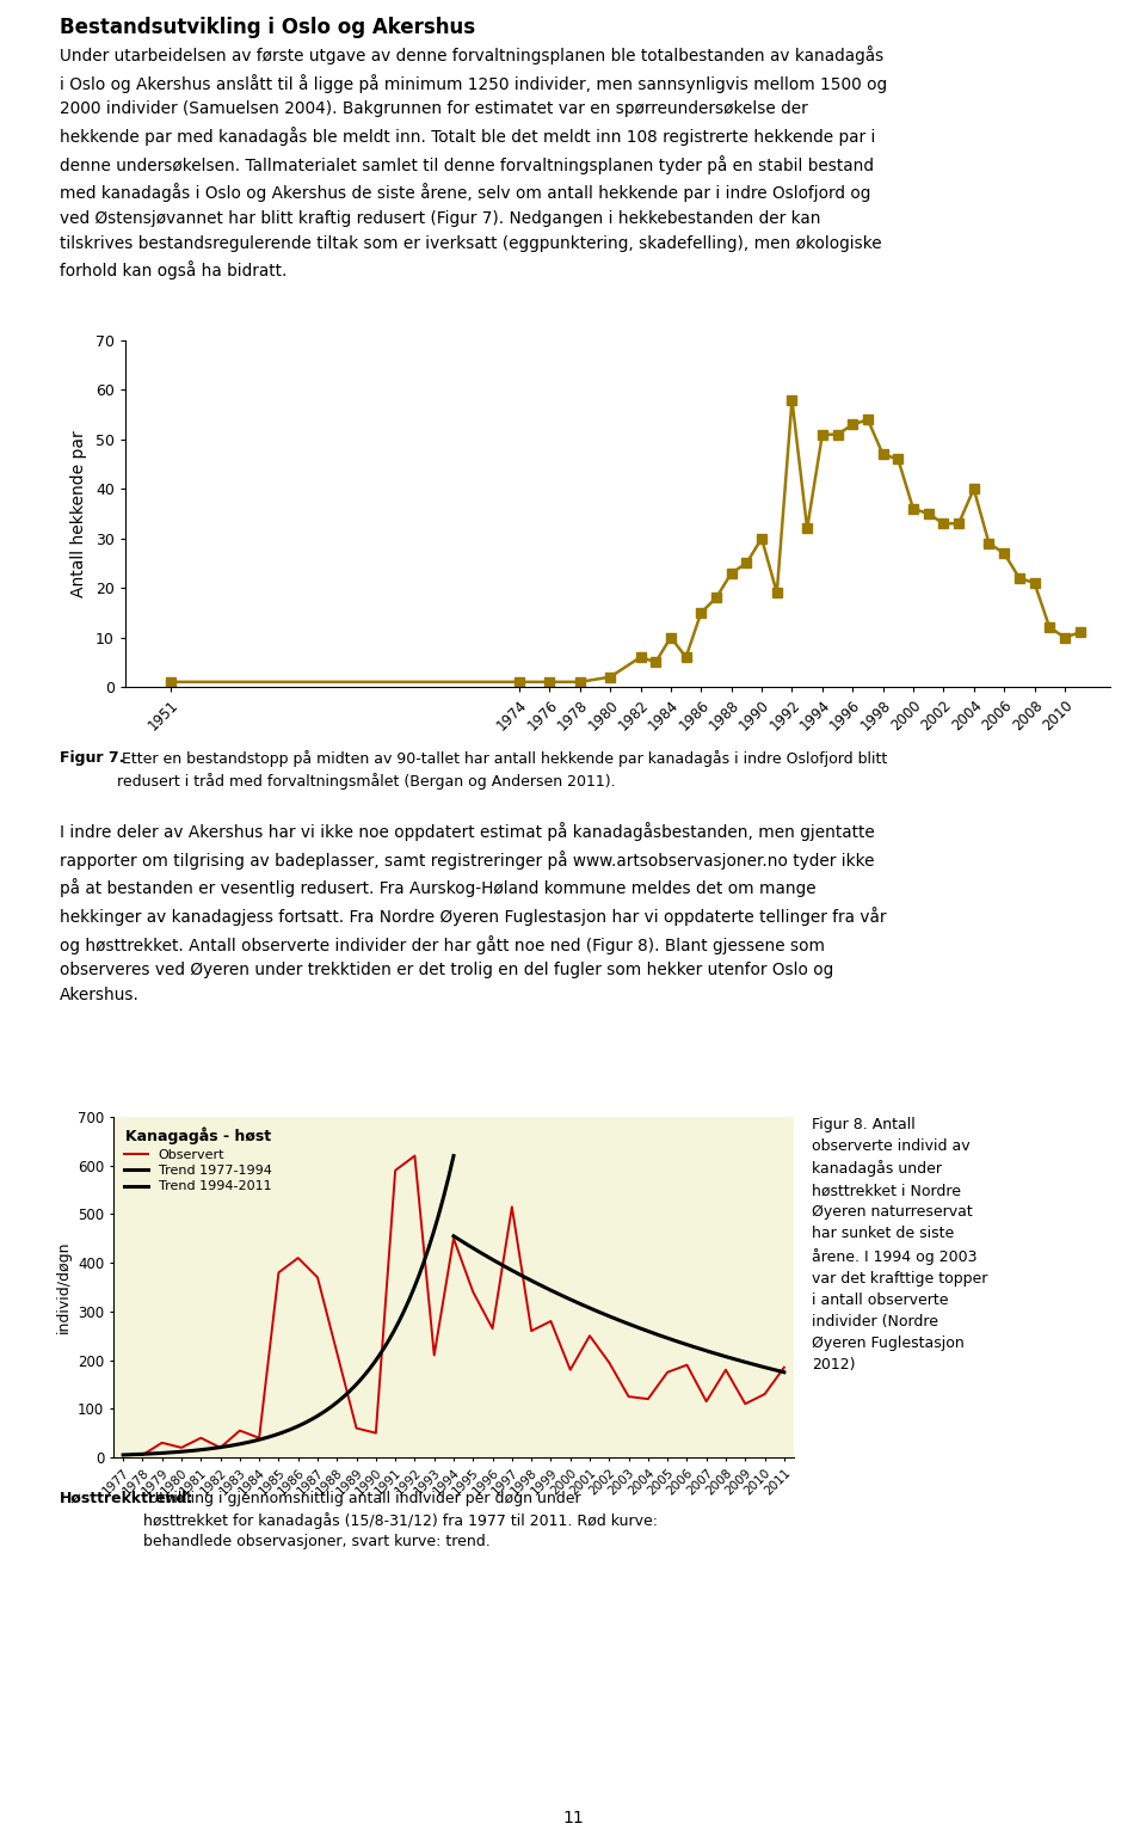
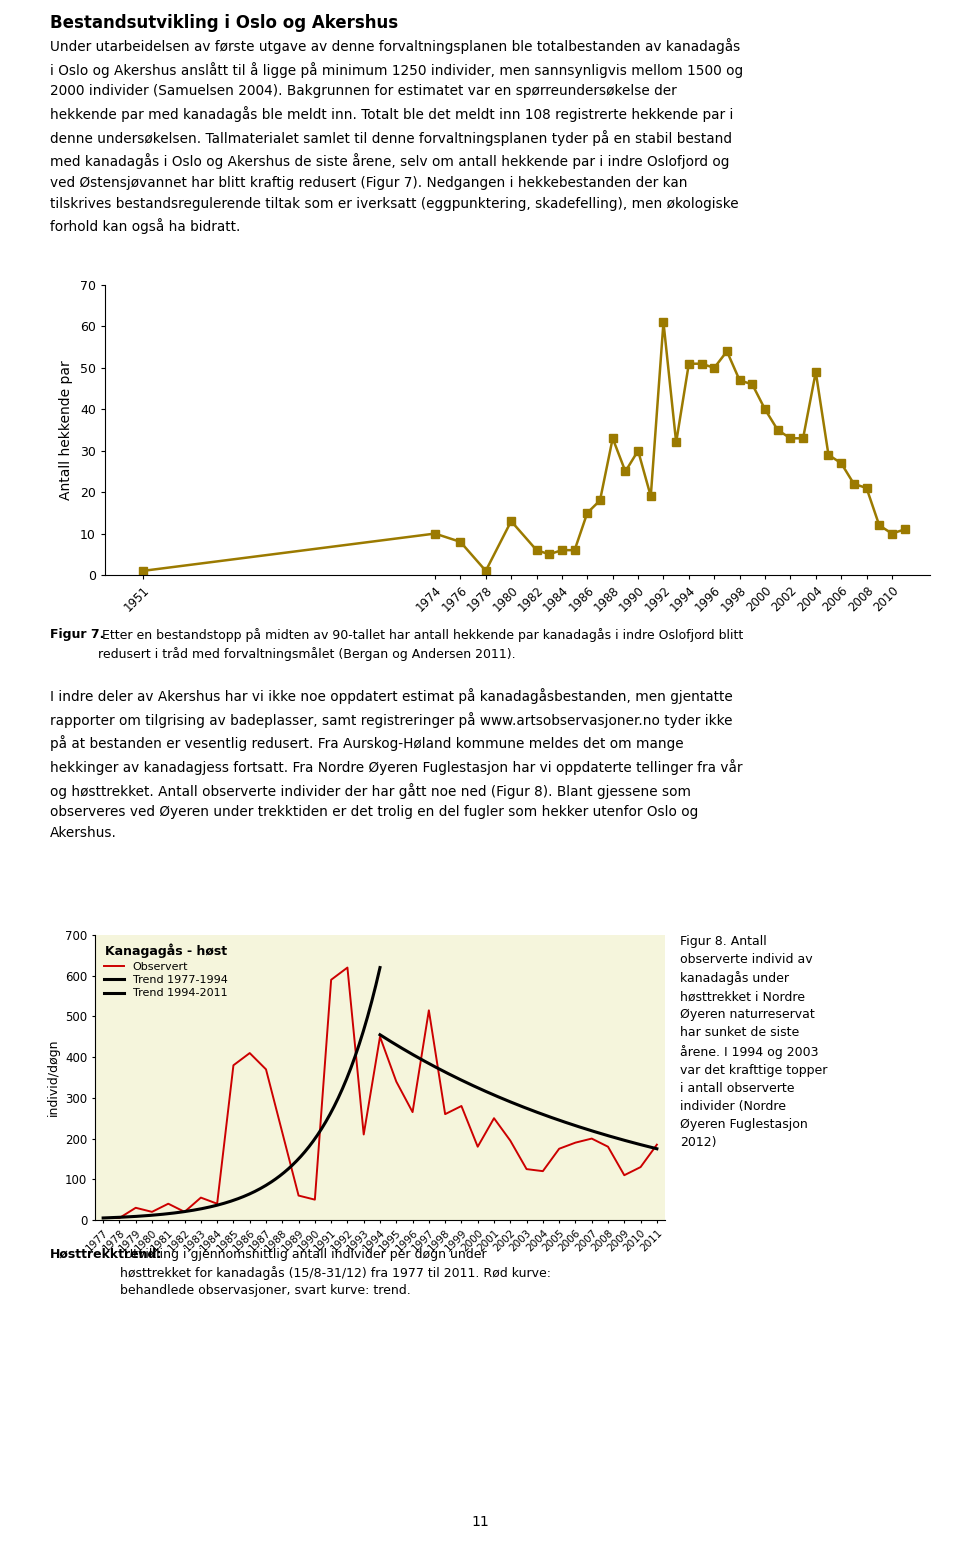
1974: 1 -> 10
1976: 1 -> 8
1980: 2 -> 13
1984: 10 -> 6
1988: 23 -> 33
1992: 58 -> 61
1996: 53 -> 50
2000: 36 -> 40
2004: 40 -> 49
Observert/2007: 115 -> 200
